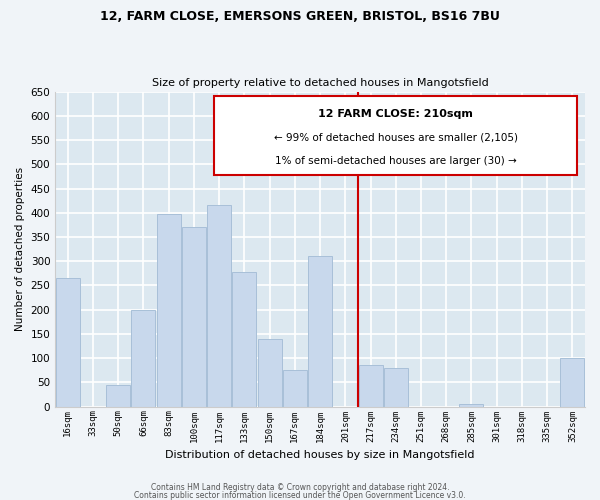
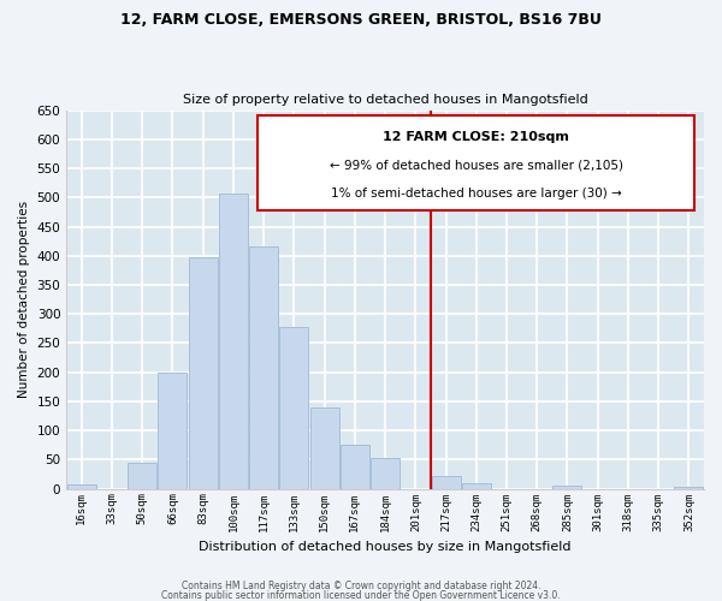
16sqm: 265 -> 8
100sqm: 370 -> 507
184sqm: 310 -> 52
217sqm: 85 -> 22
234sqm: 80 -> 10
352sqm: 100 -> 3
